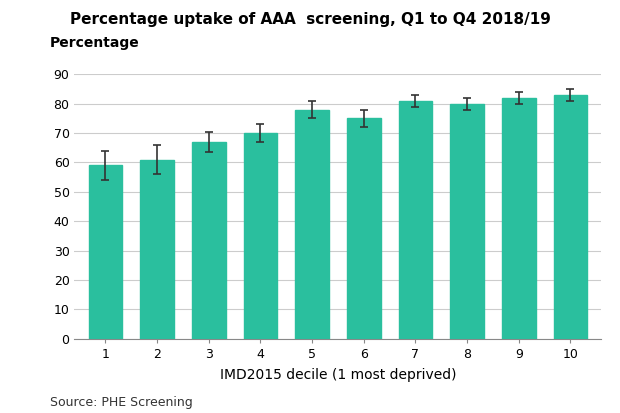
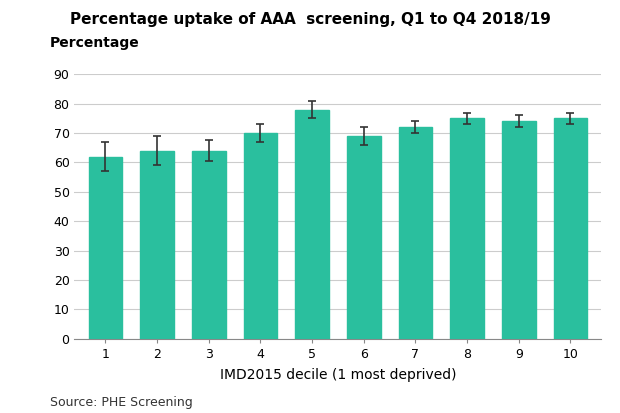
1: 59 -> 62
2: 61 -> 64
3: 67 -> 64
6: 75 -> 69
7: 81 -> 72
8: 80 -> 75
9: 82 -> 74
10: 83 -> 75
